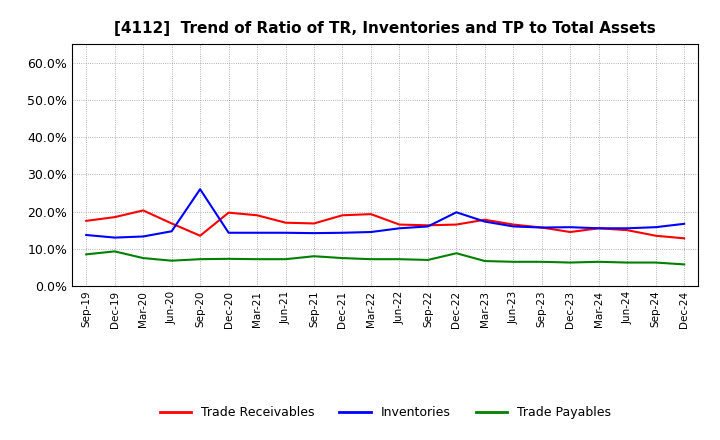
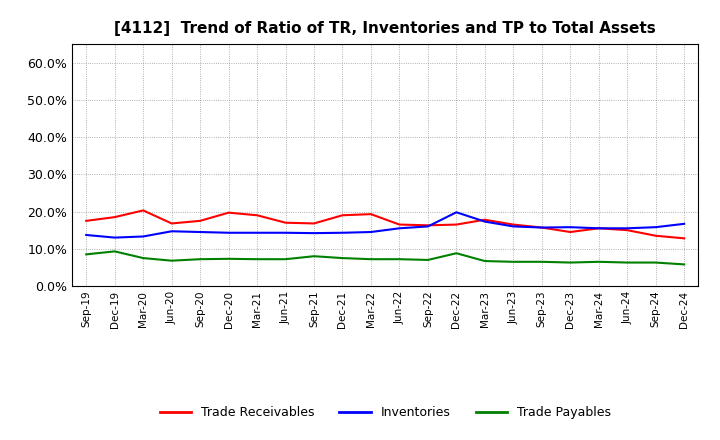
Trade Receivables/Sep-20: 13.5% -> 17.5%
Inventories/Sep-20: 26.0% -> 14.5%
